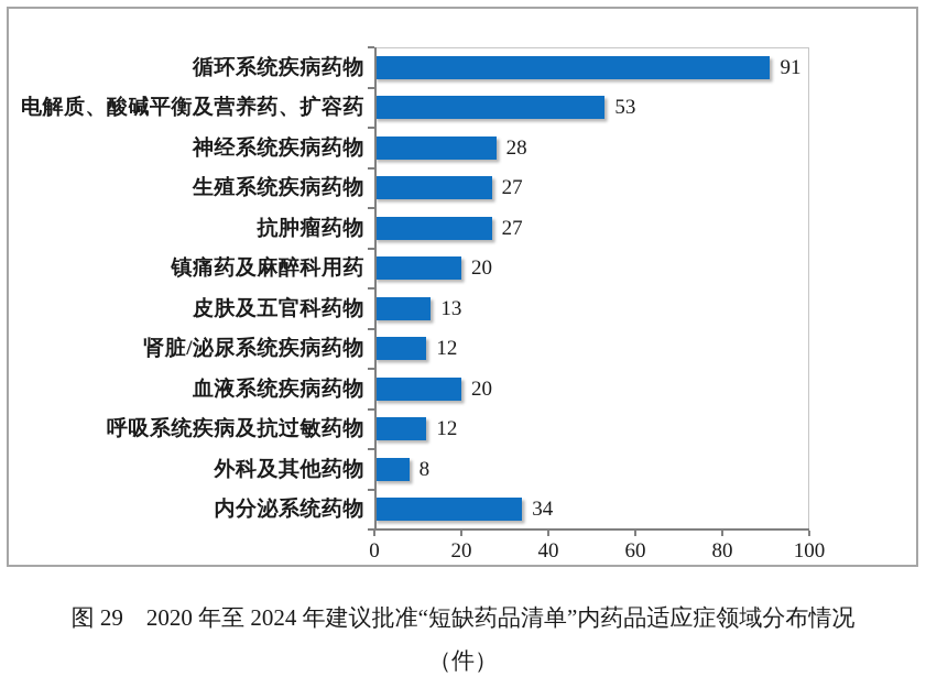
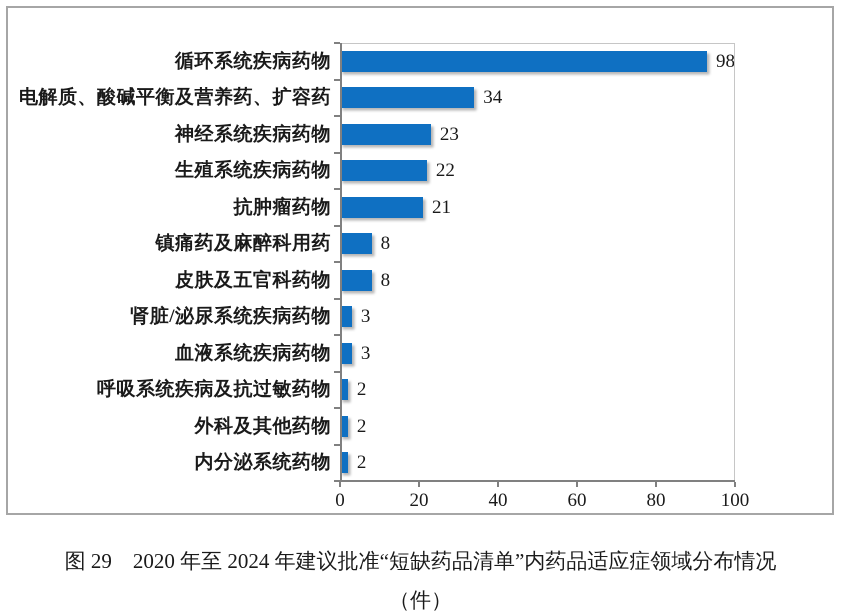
循环系统疾病药物: 91 -> 98
电解质、酸碱平衡及营养药、扩容药: 53 -> 34
神经系统疾病药物: 28 -> 23
生殖系统疾病药物: 27 -> 22
抗肿瘤药物: 27 -> 21
镇痛药及麻醉科用药: 20 -> 8
皮肤及五官科药物: 13 -> 8
肾脏/泌尿系统疾病药物: 12 -> 3
血液系统疾病药物: 20 -> 3
呼吸系统疾病及抗过敏药物: 12 -> 2
外科及其他药物: 8 -> 2
内分泌系统药物: 34 -> 2
